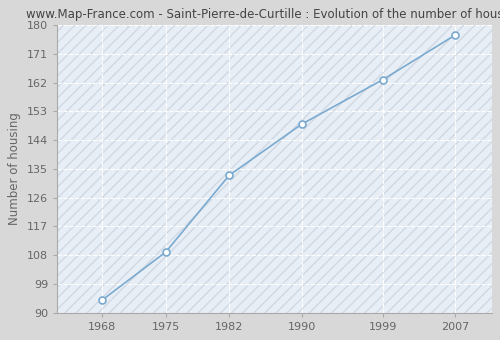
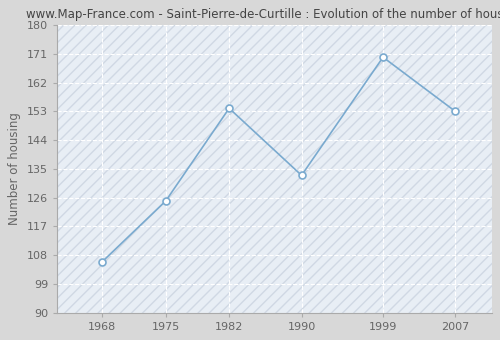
1968: 94 -> 106
1975: 109 -> 125
1982: 133 -> 154
1990: 149 -> 133
1999: 163 -> 170
2007: 177 -> 153
